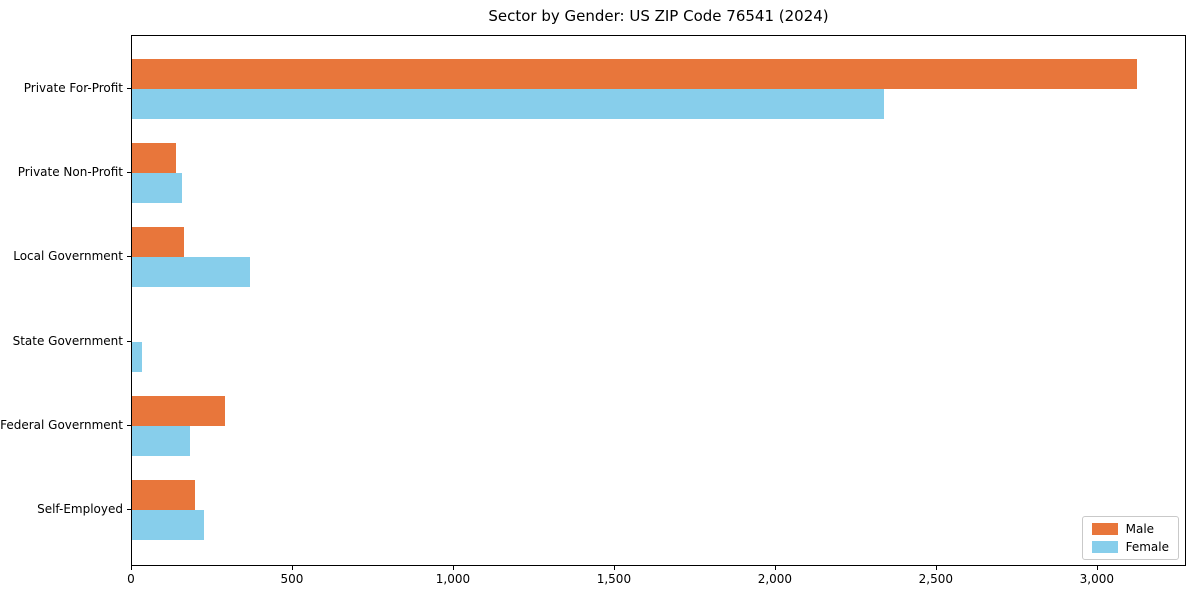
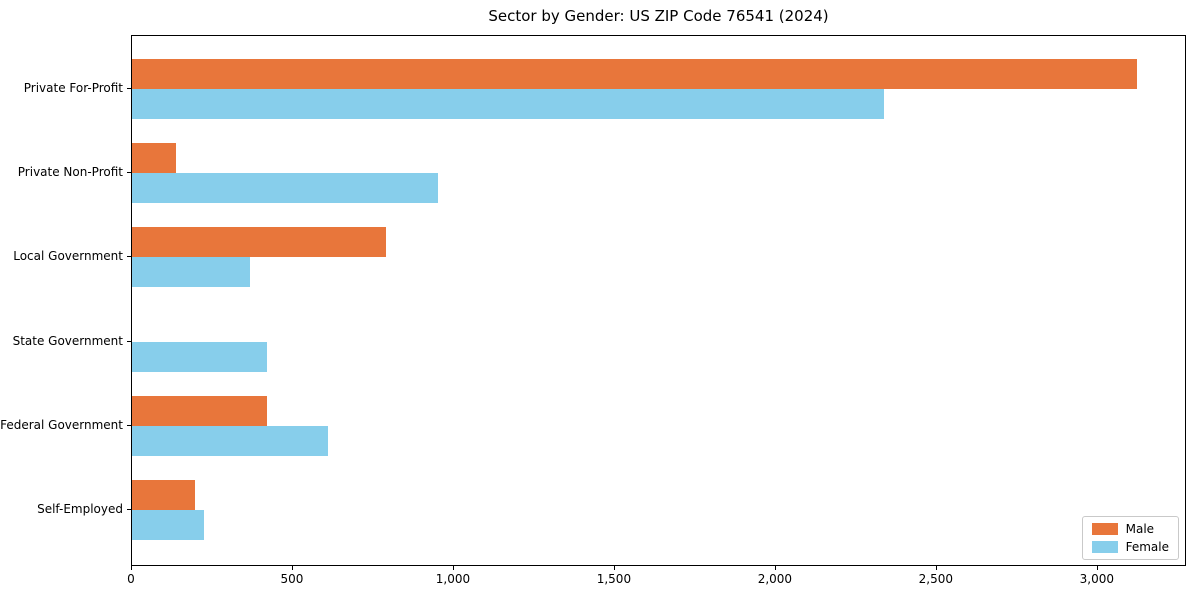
Female/Private Non-Profit: 160 -> 950
Male/Local Government: 160 -> 790
Female/State Government: 30 -> 420
Male/Federal Government: 290 -> 420
Female/Federal Government: 180 -> 610
